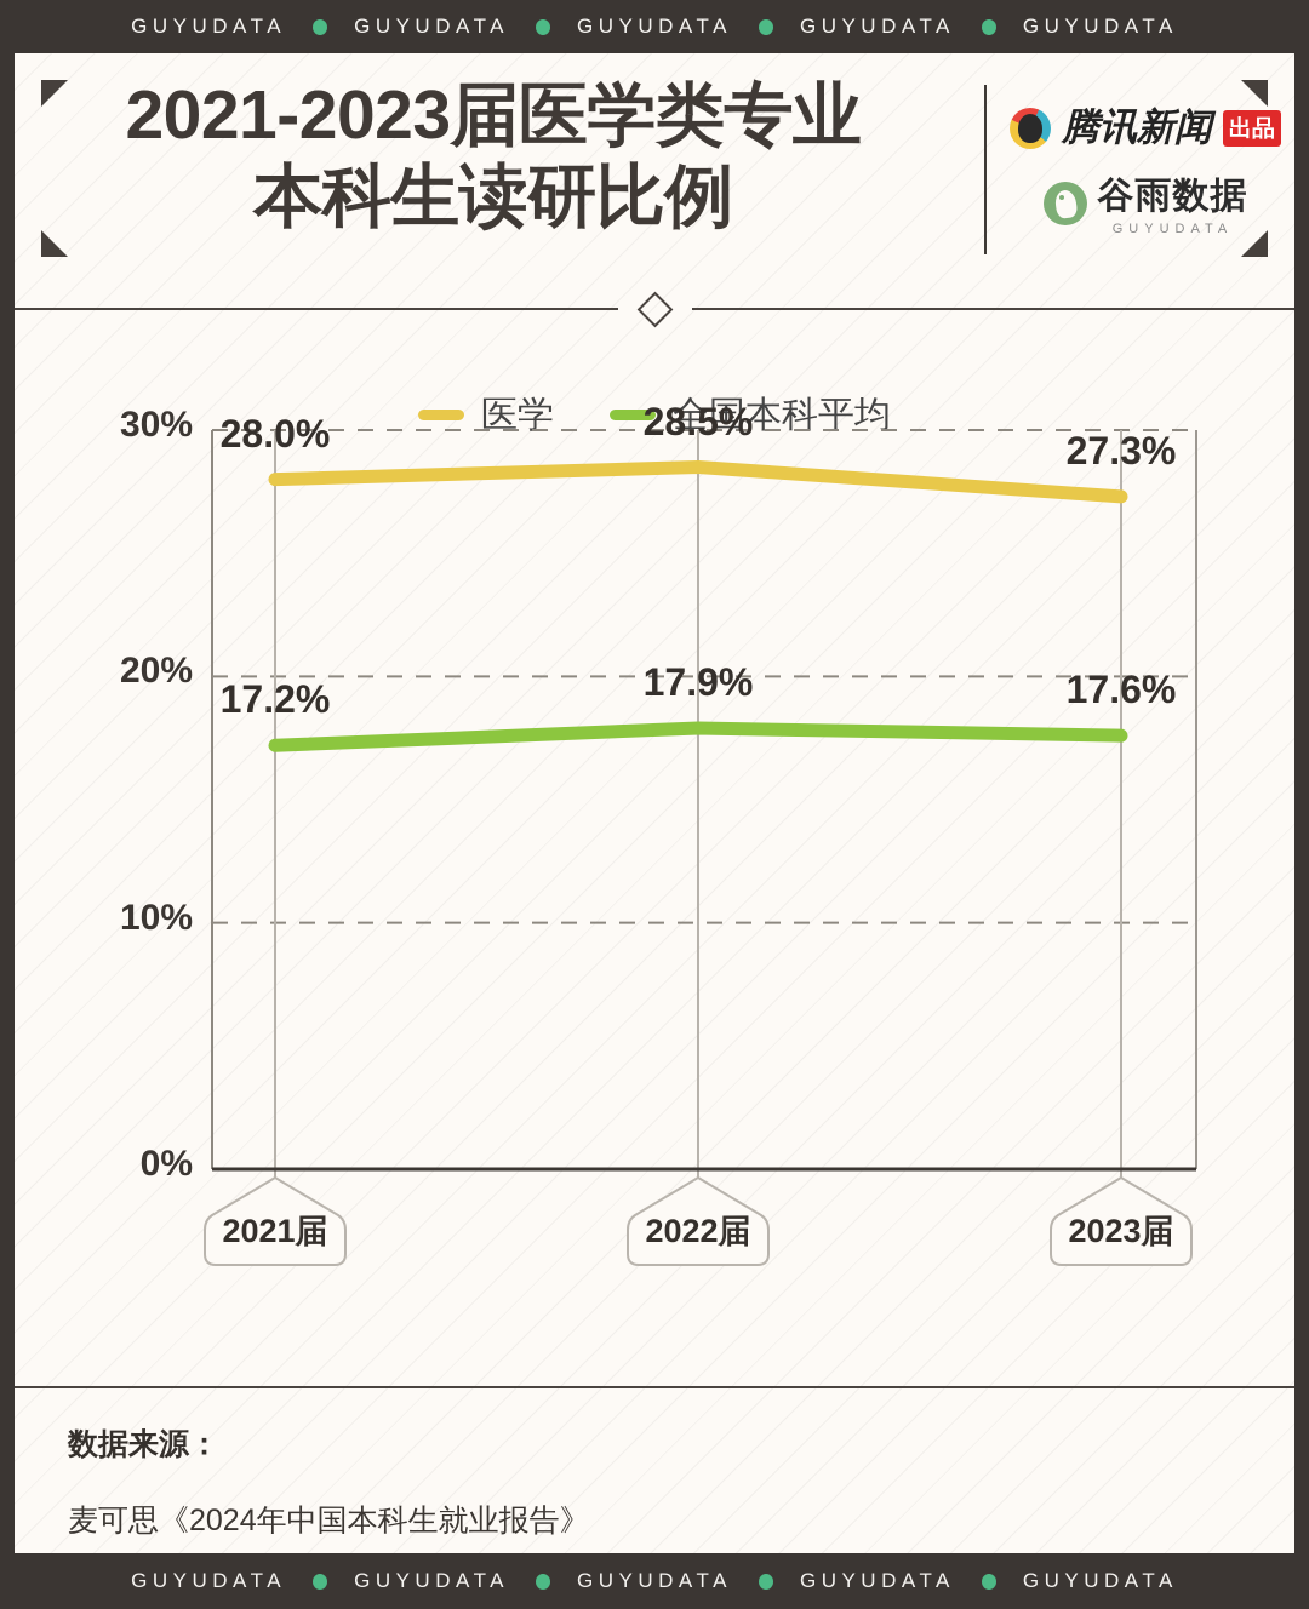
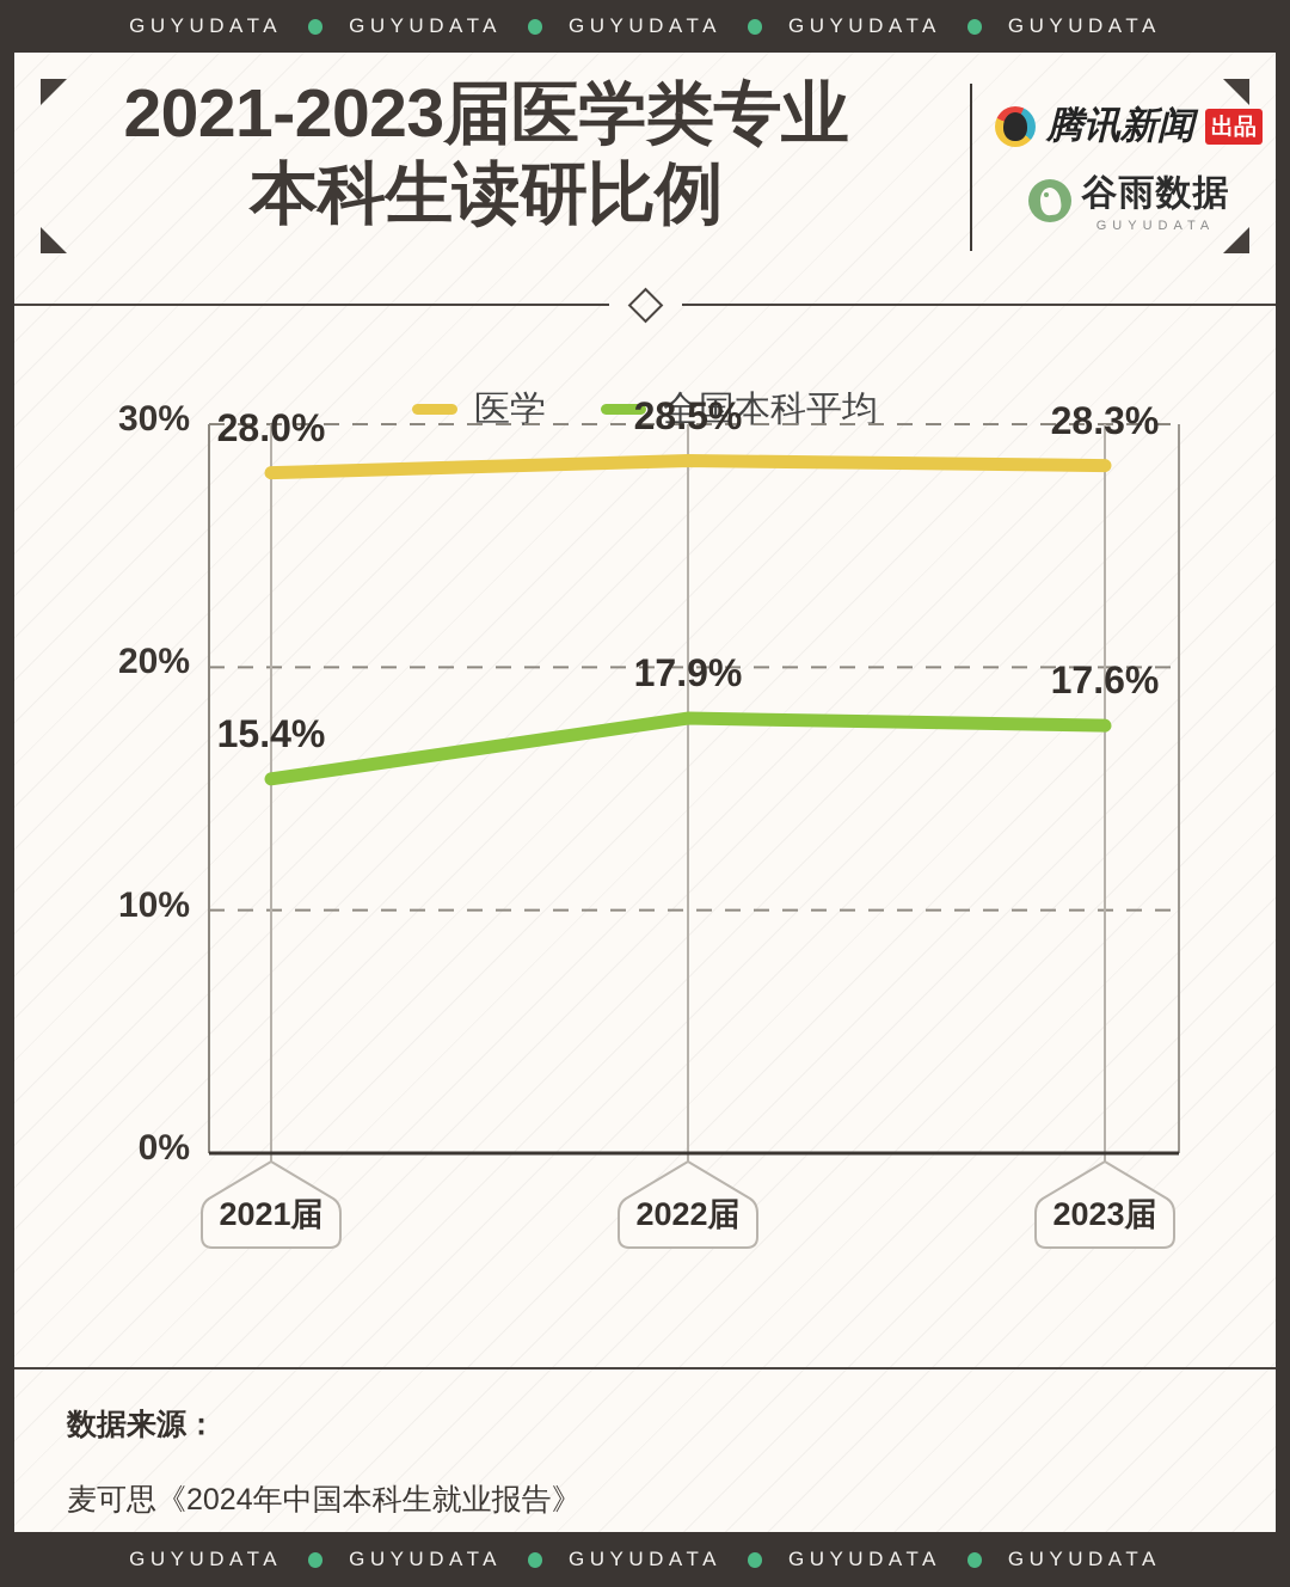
全国本科平均/2021届: 17.2% -> 15.4%
医学/2023届: 27.3% -> 28.3%
